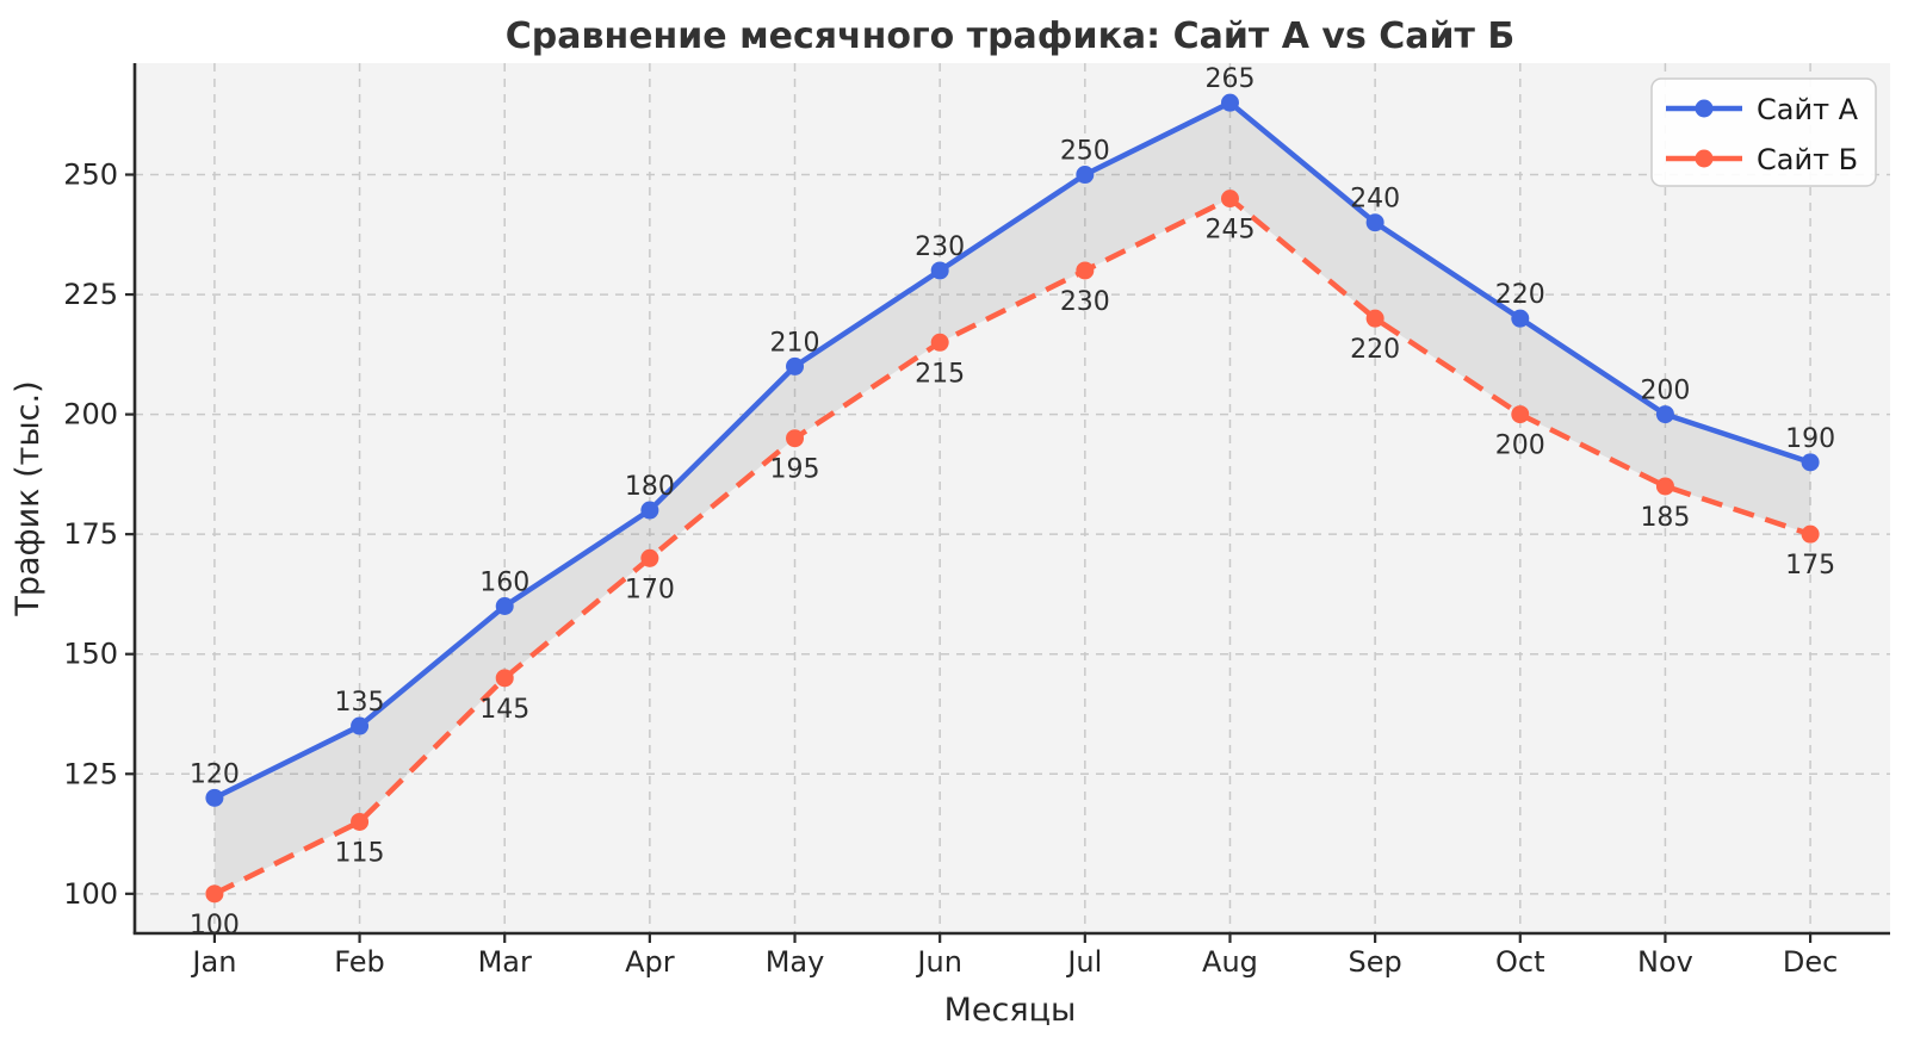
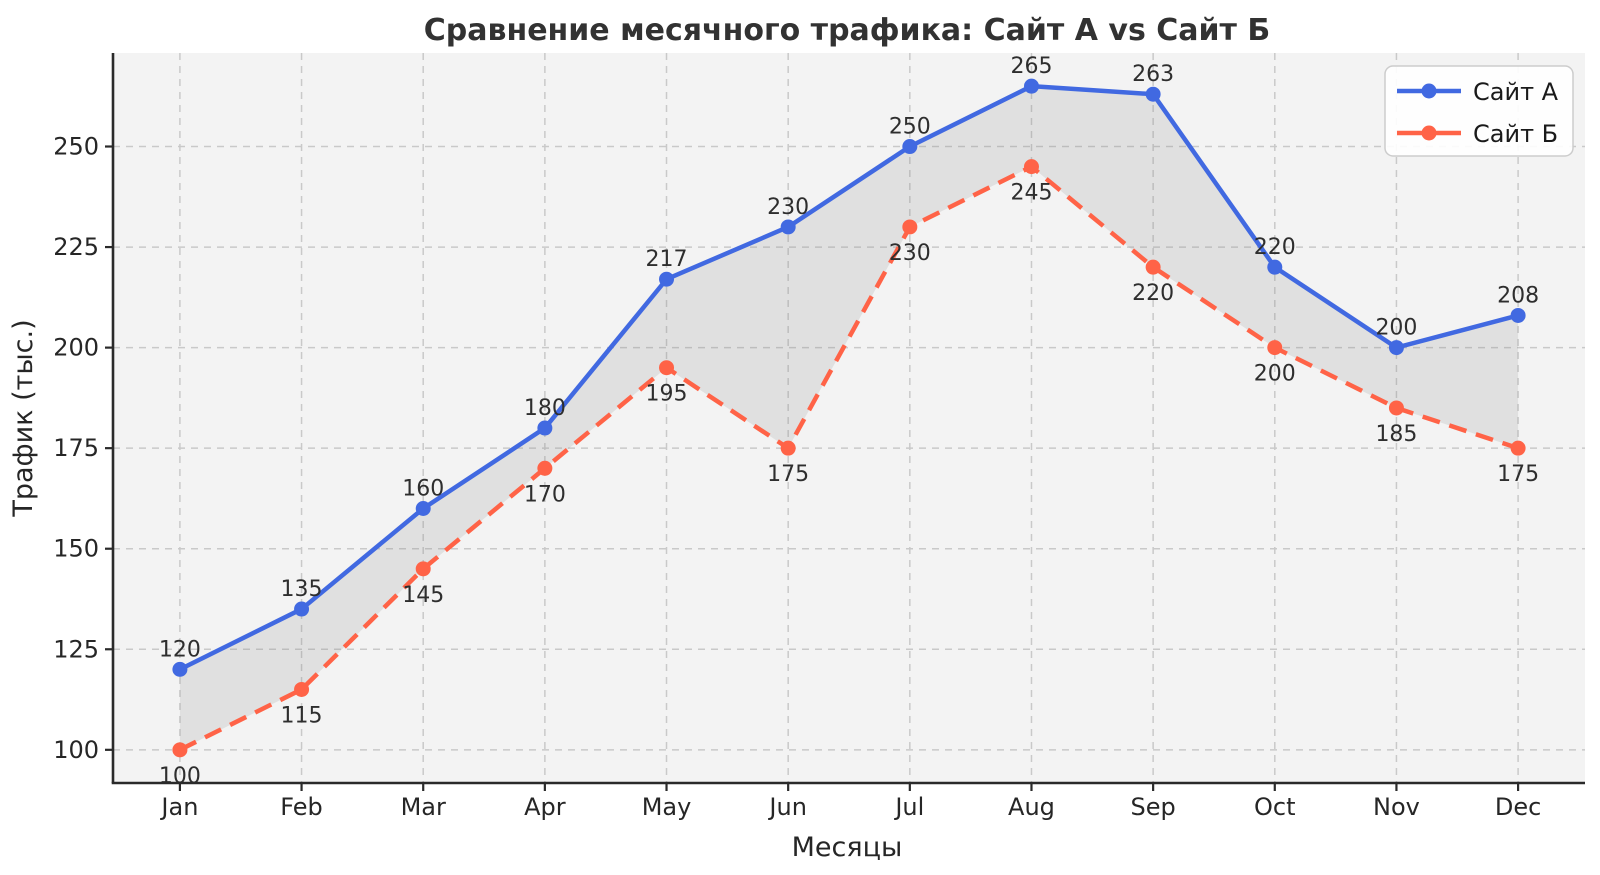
Сайт А/May: 210 -> 217
Сайт Б/Jun: 215 -> 175
Сайт А/Sep: 240 -> 263
Сайт А/Dec: 190 -> 208
